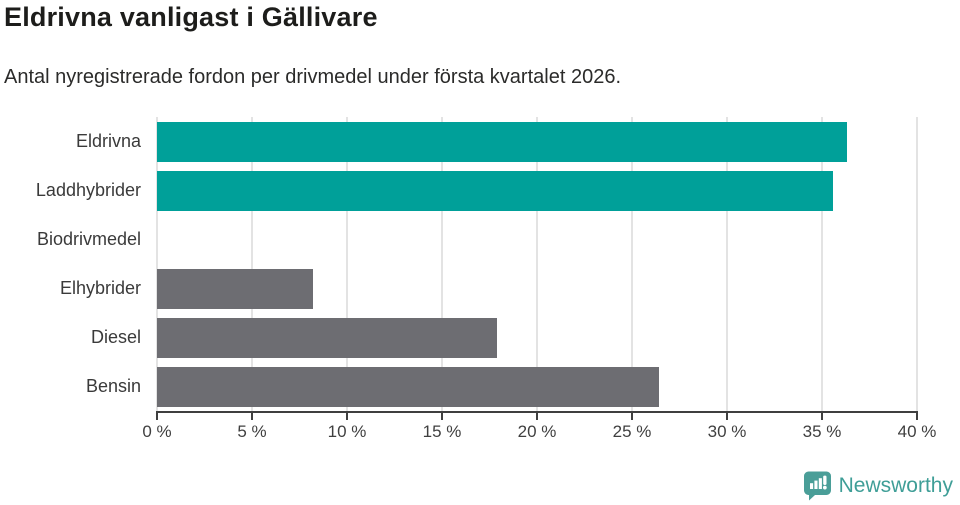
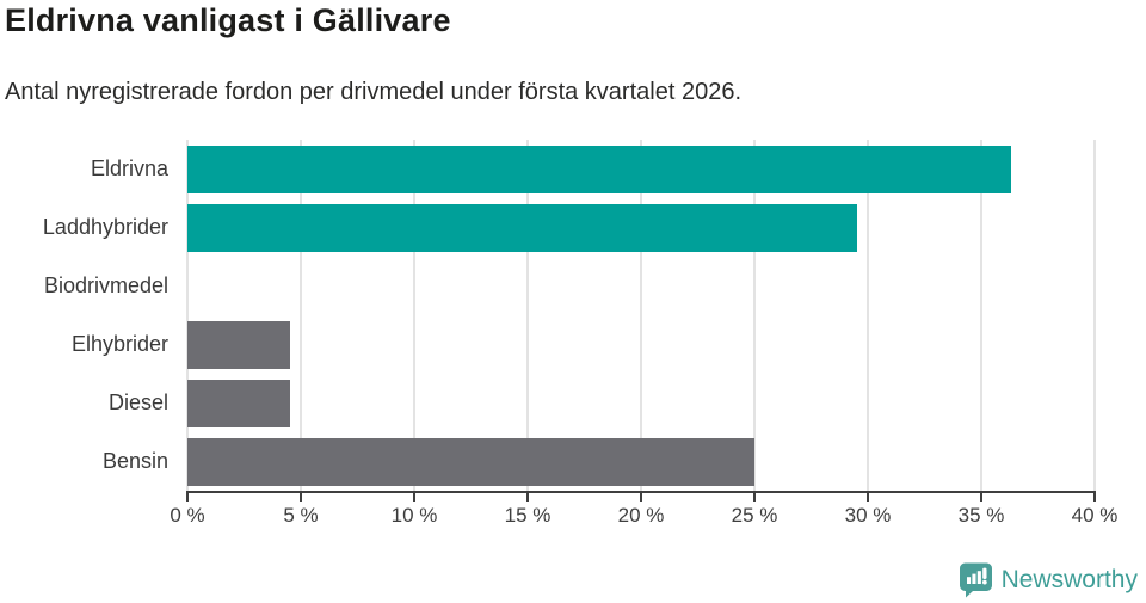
Laddhybrider: 35.6% -> 29.5%
Elhybrider: 8.2% -> 4.5%
Diesel: 17.9% -> 4.5%
Bensin: 26.4% -> 25.0%
